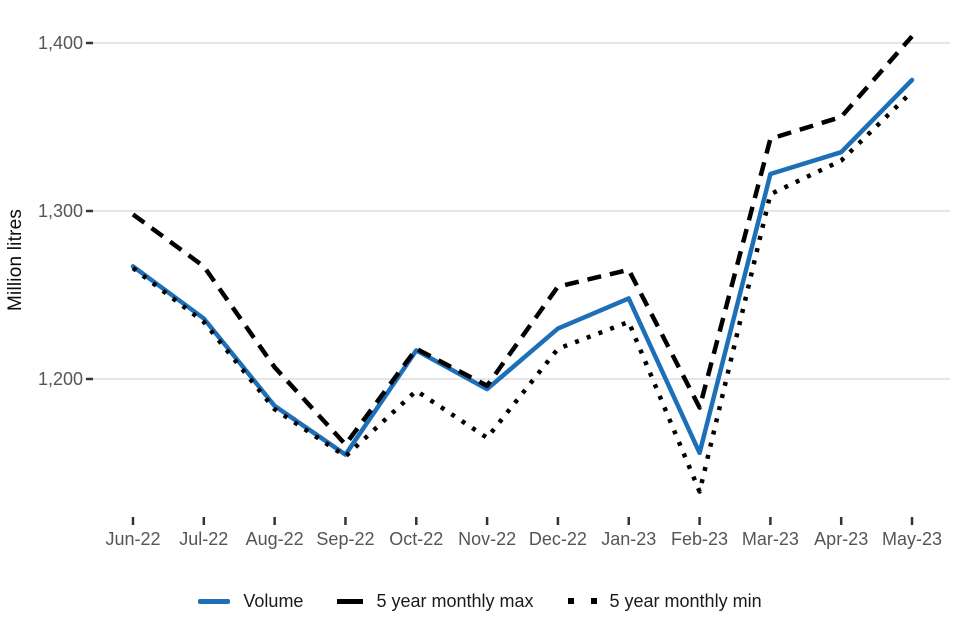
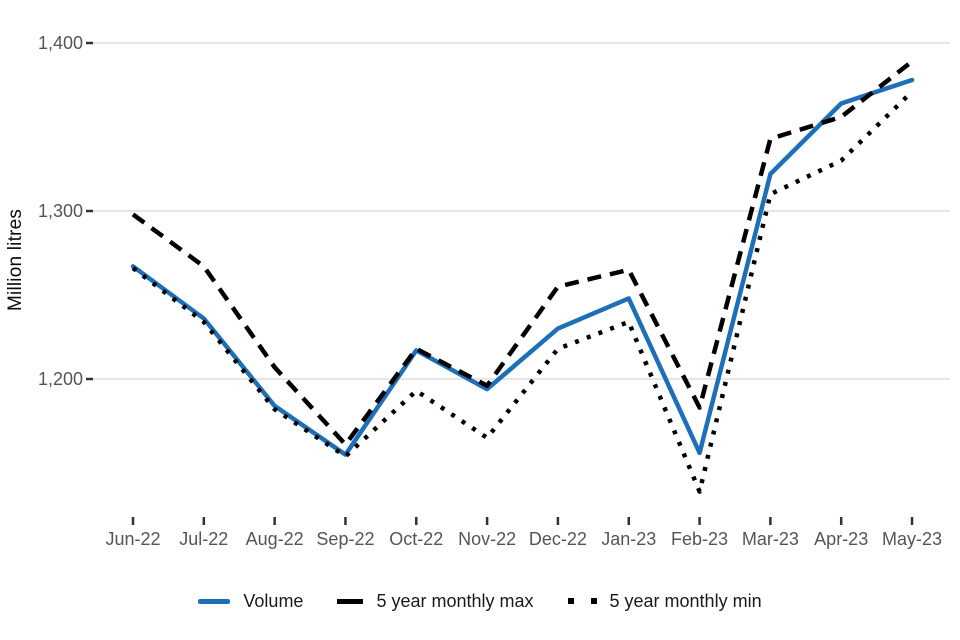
Volume/Apr-23: 1335 -> 1364
5 year monthly max/May-23: 1404 -> 1389
